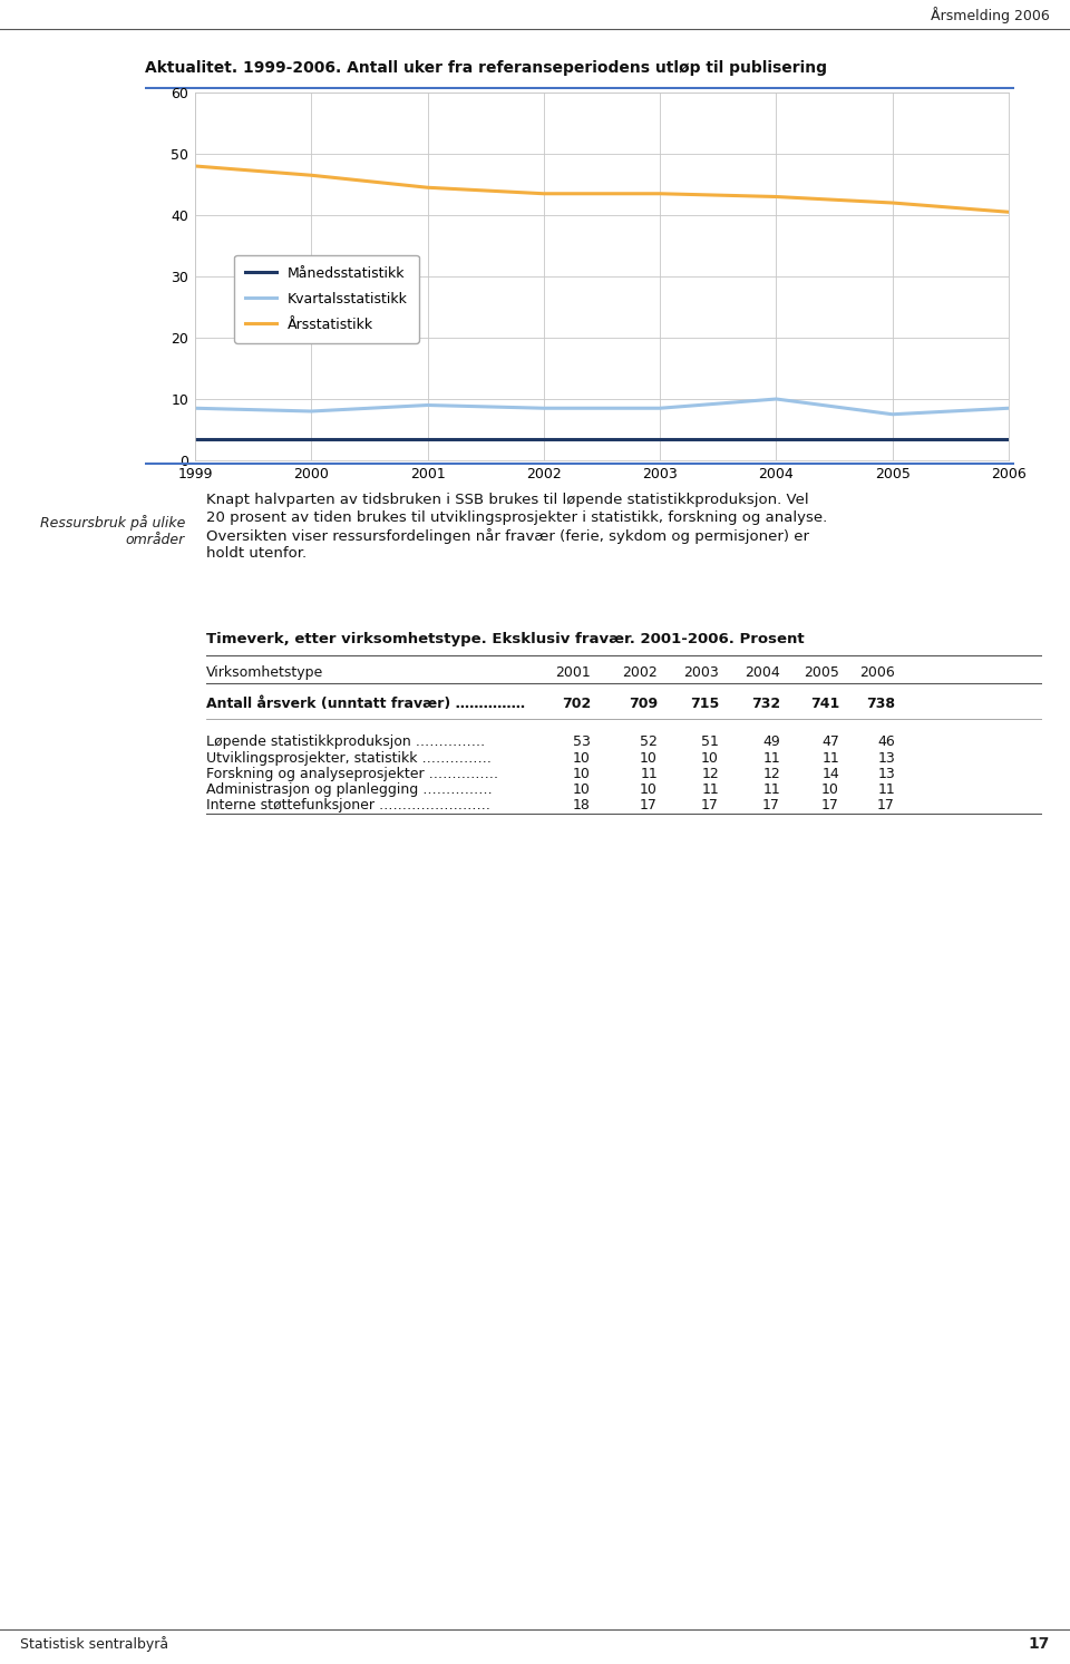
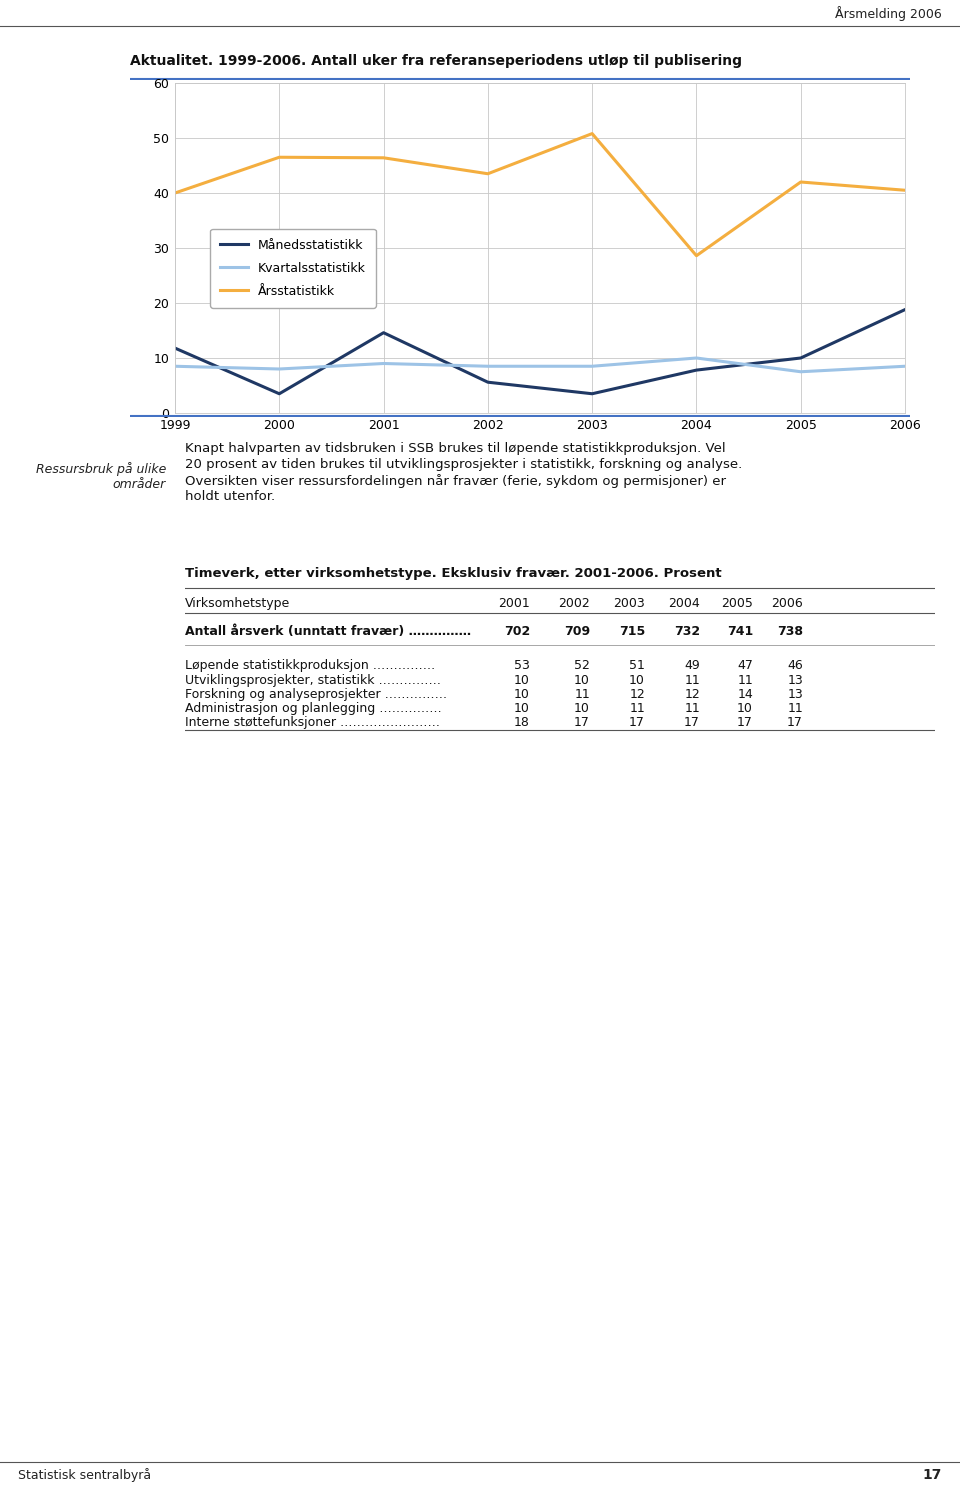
Månedsstatistikk/1999: 3.5 -> 11.8
Årsstatistikk/1999: 48.0 -> 40.0
Månedsstatistikk/2001: 3.5 -> 14.6
Årsstatistikk/2001: 44.5 -> 46.4
Månedsstatistikk/2002: 3.5 -> 5.6
Årsstatistikk/2003: 43.5 -> 50.8
Månedsstatistikk/2004: 3.5 -> 7.8
Årsstatistikk/2004: 43.0 -> 28.6
Månedsstatistikk/2005: 3.5 -> 10.0
Månedsstatistikk/2006: 3.5 -> 18.8
